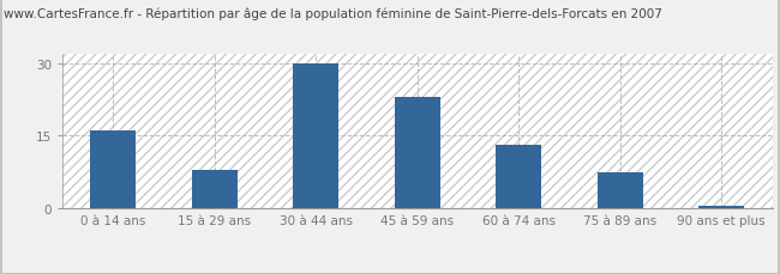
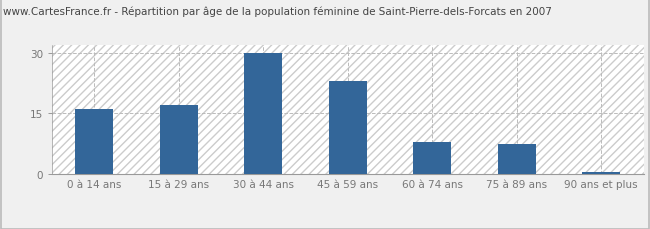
15 à 29 ans: 8.0 -> 17.0
60 à 74 ans: 13.0 -> 8.0
